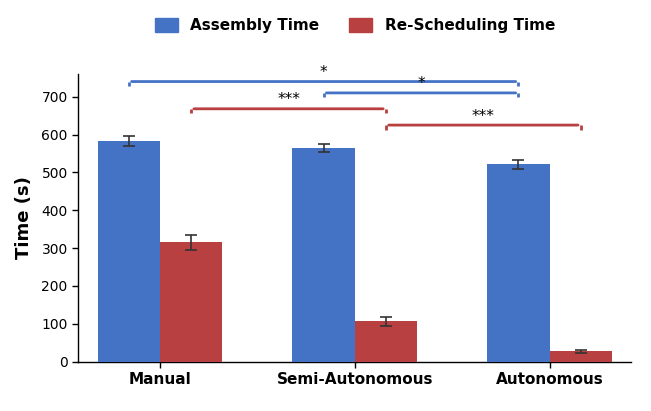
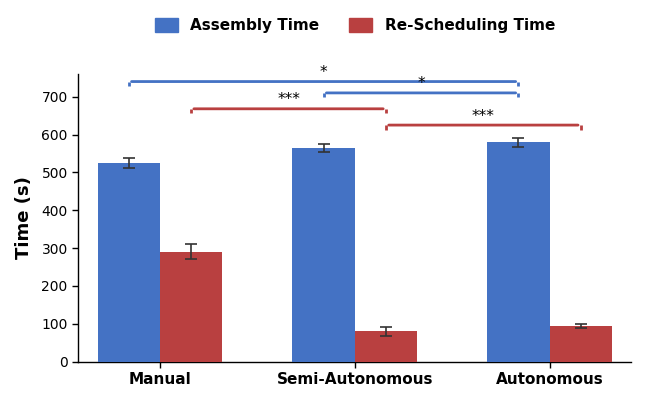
Assembly Time/Manual: 583 -> 525
Re-Scheduling Time/Manual: 315 -> 290
Re-Scheduling Time/Semi-Autonomous: 107 -> 80
Assembly Time/Autonomous: 522 -> 580
Re-Scheduling Time/Autonomous: 27 -> 95
